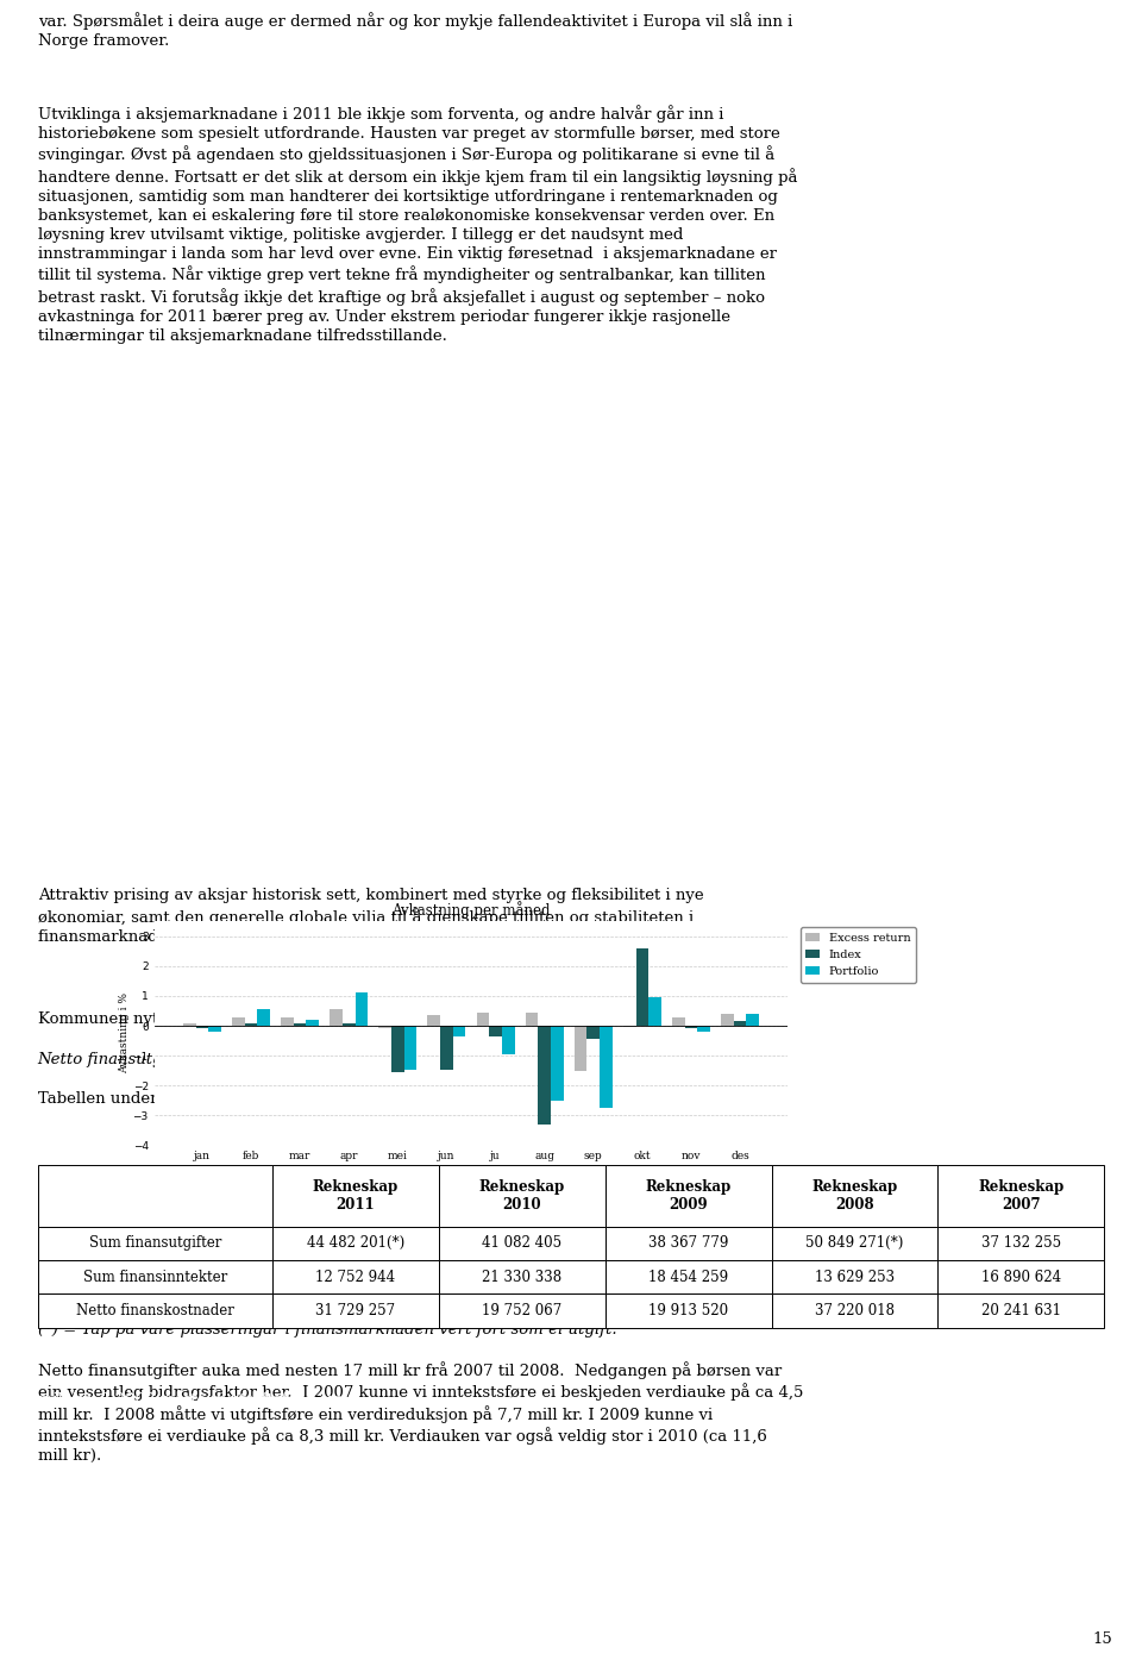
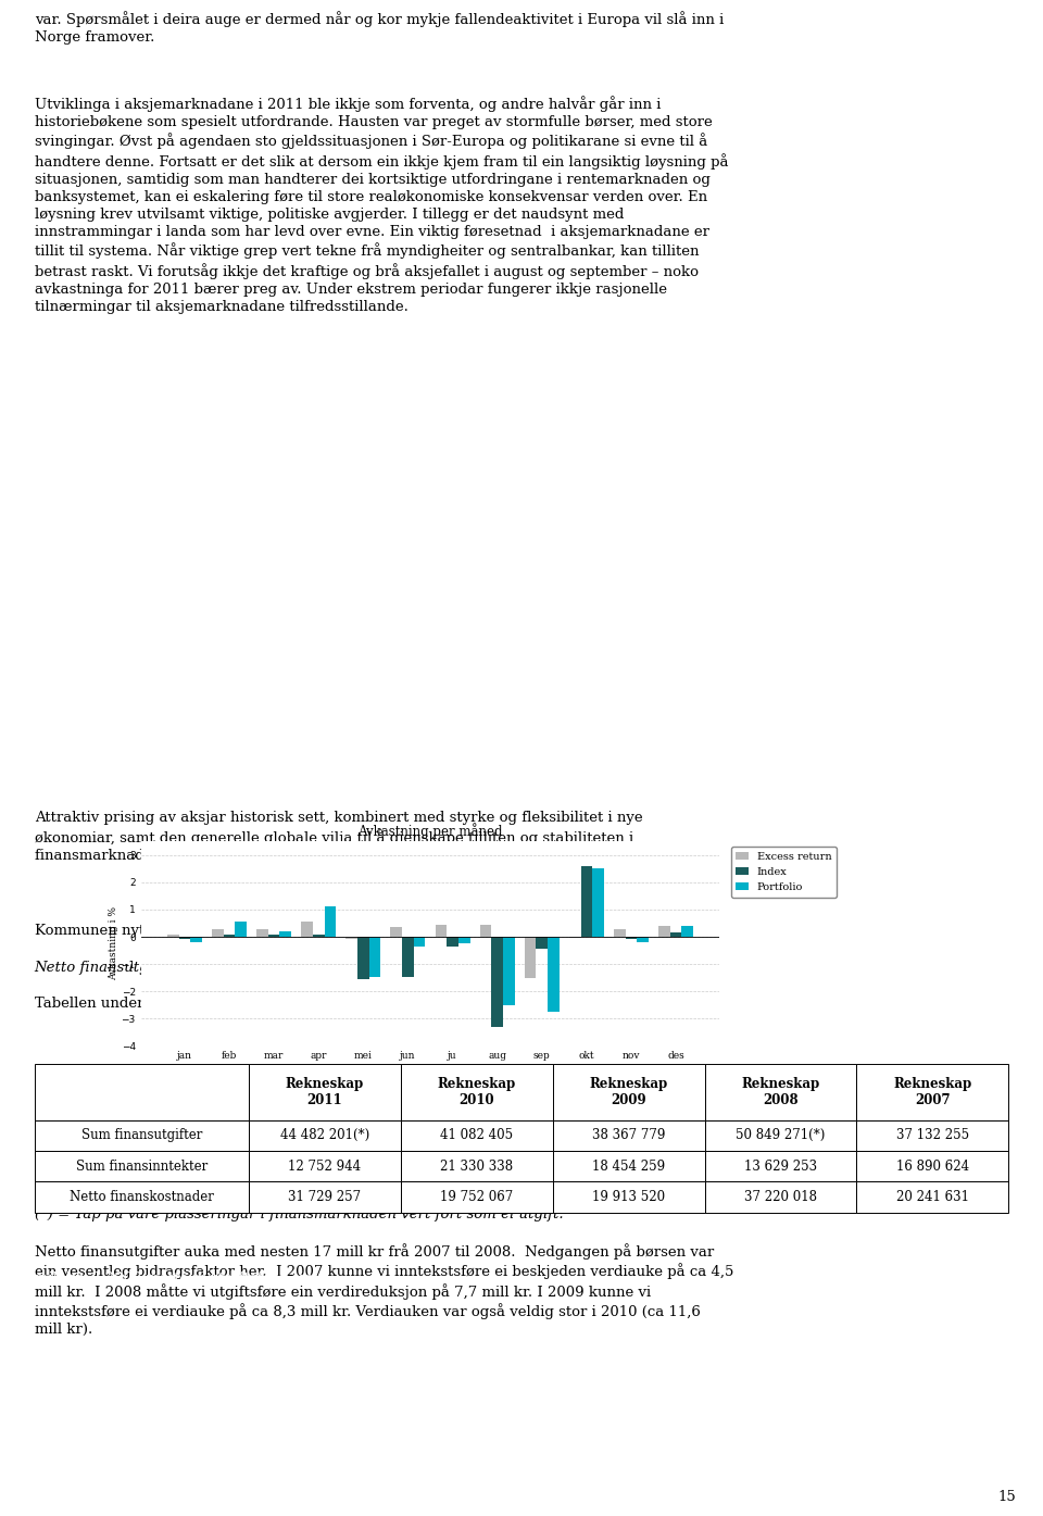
Portfolio/ju: -0.95 -> -0.25
Portfolio/okt: 0.95 -> 2.50
